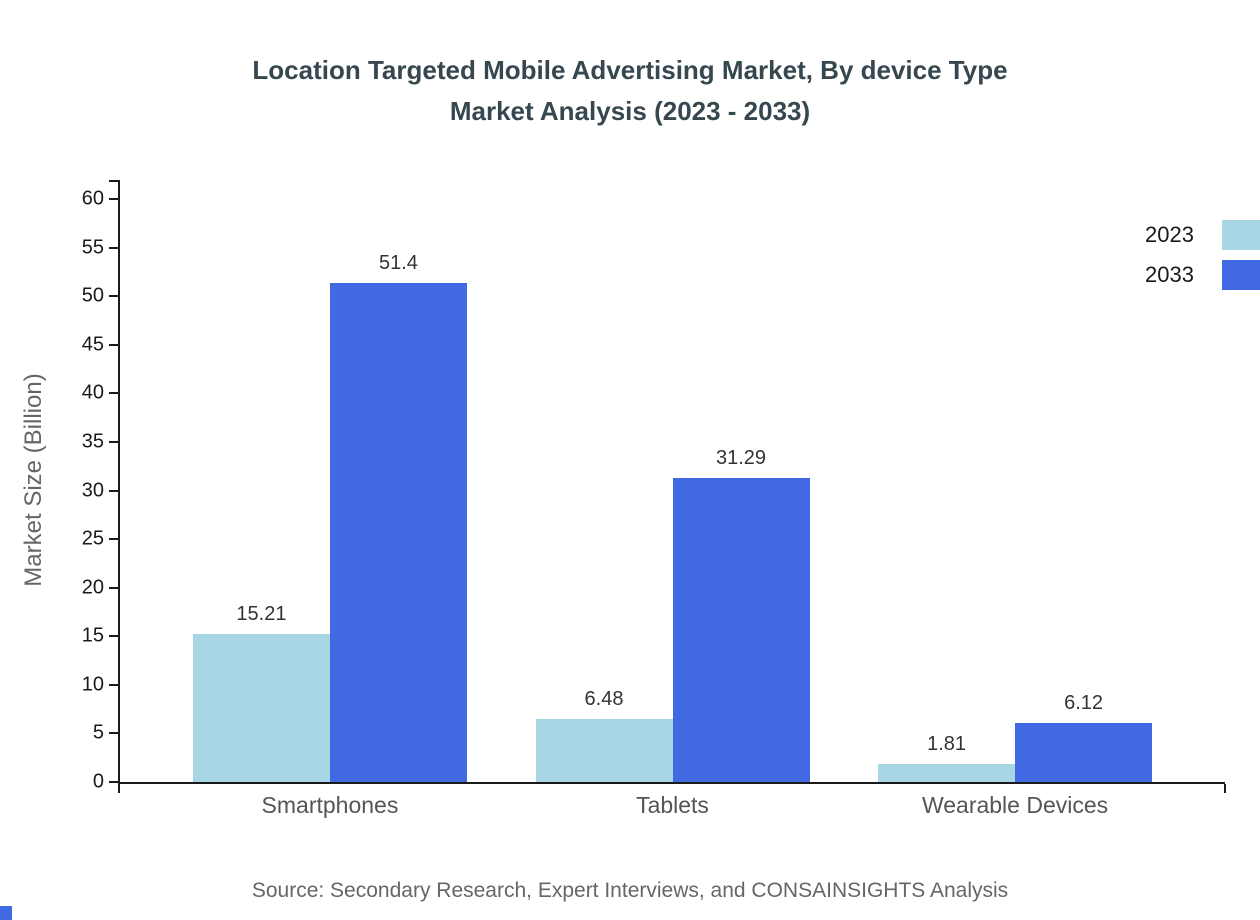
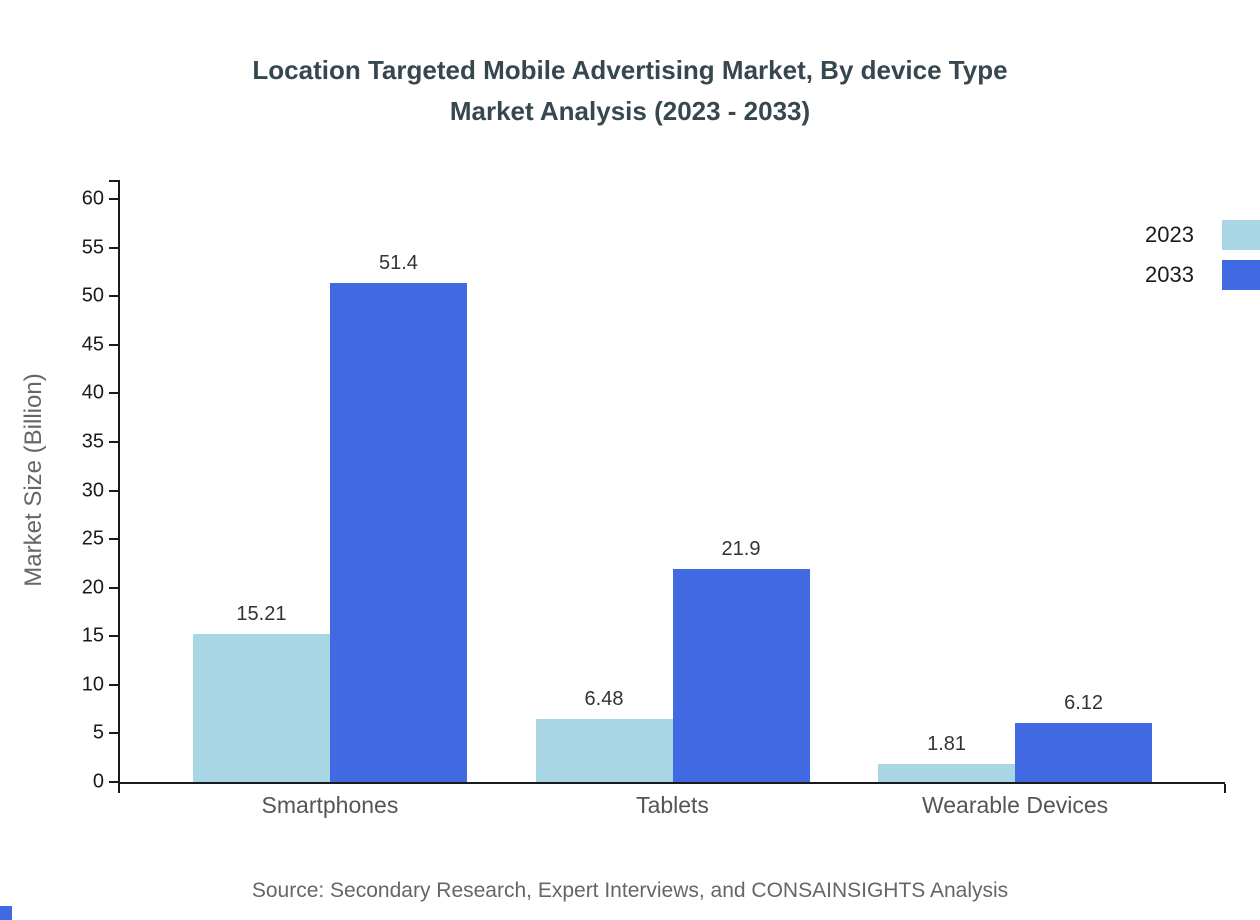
2033/Tablets: 31.29 -> 21.9
